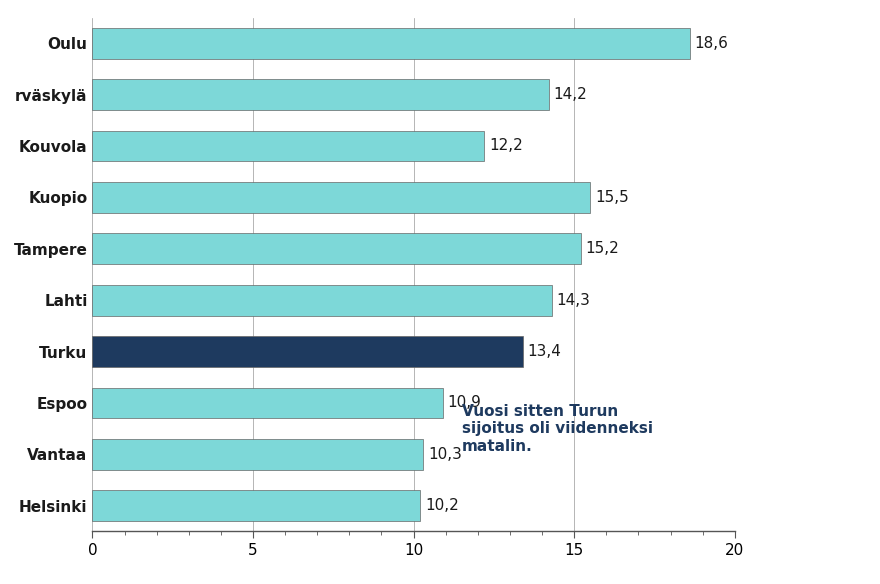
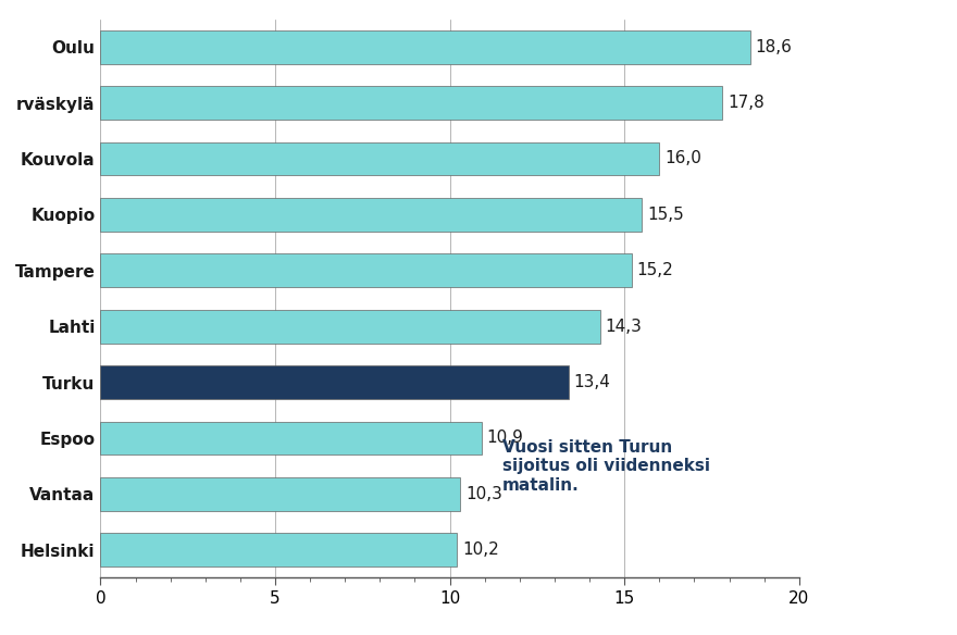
rväskylä: 14,2 -> 17,8
Kouvola: 12,2 -> 16,0
